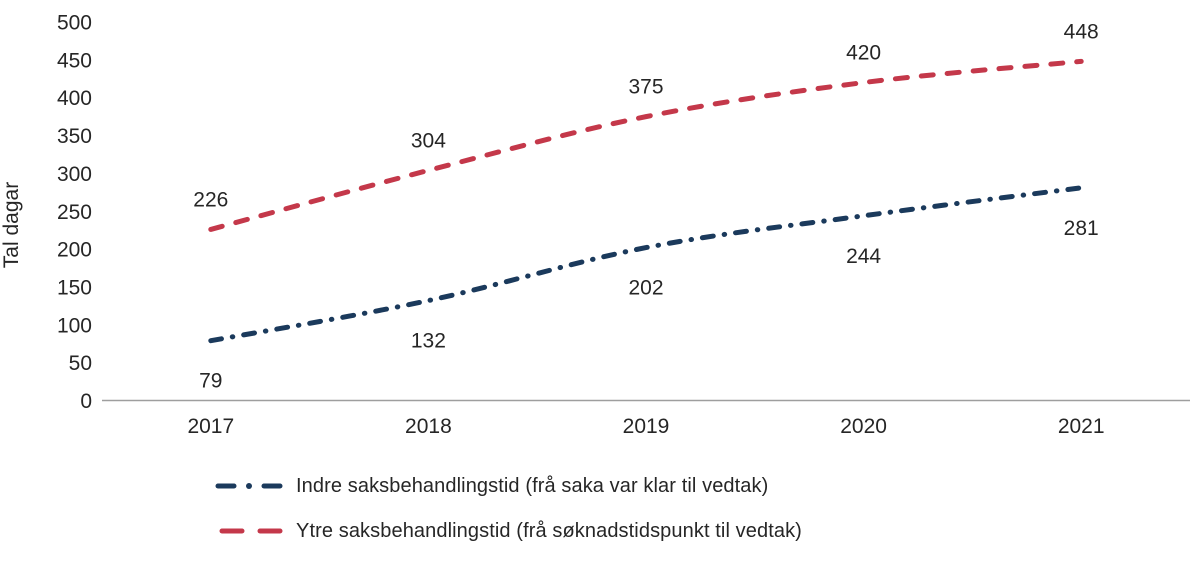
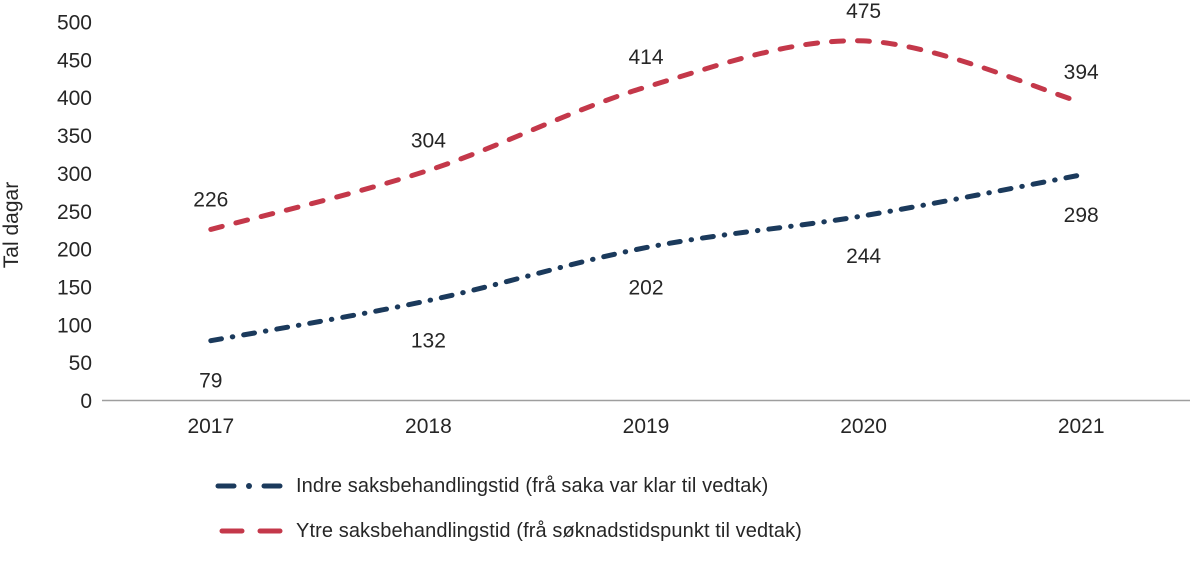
Ytre saksbehandlingstid (frå søknadstidspunkt til vedtak)/2019: 375 -> 414
Ytre saksbehandlingstid (frå søknadstidspunkt til vedtak)/2020: 420 -> 475
Indre saksbehandlingstid (frå saka var klar til vedtak)/2021: 281 -> 298
Ytre saksbehandlingstid (frå søknadstidspunkt til vedtak)/2021: 448 -> 394
